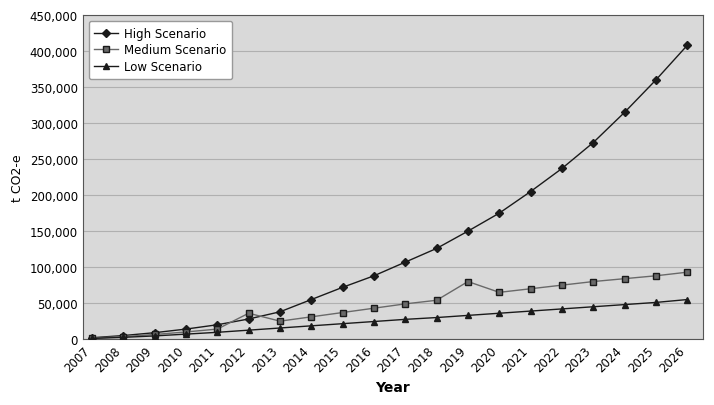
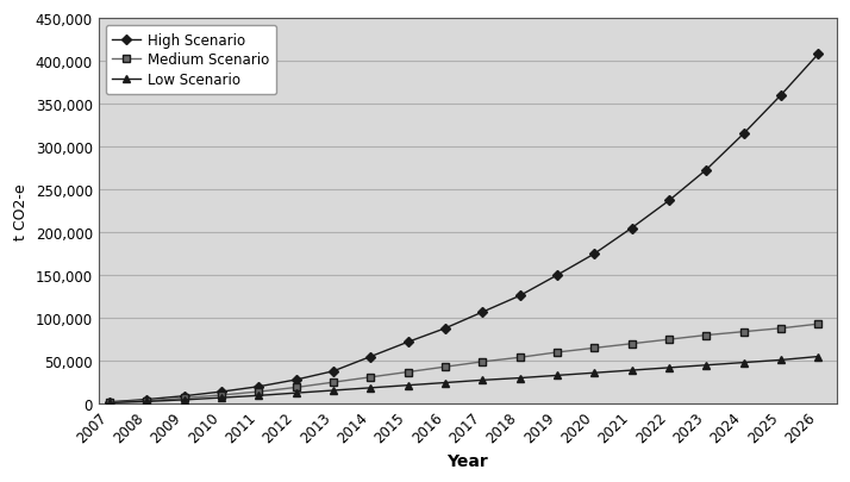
Medium Scenario/2012: 36,000 -> 19,000
Medium Scenario/2019: 80,000 -> 60,000
